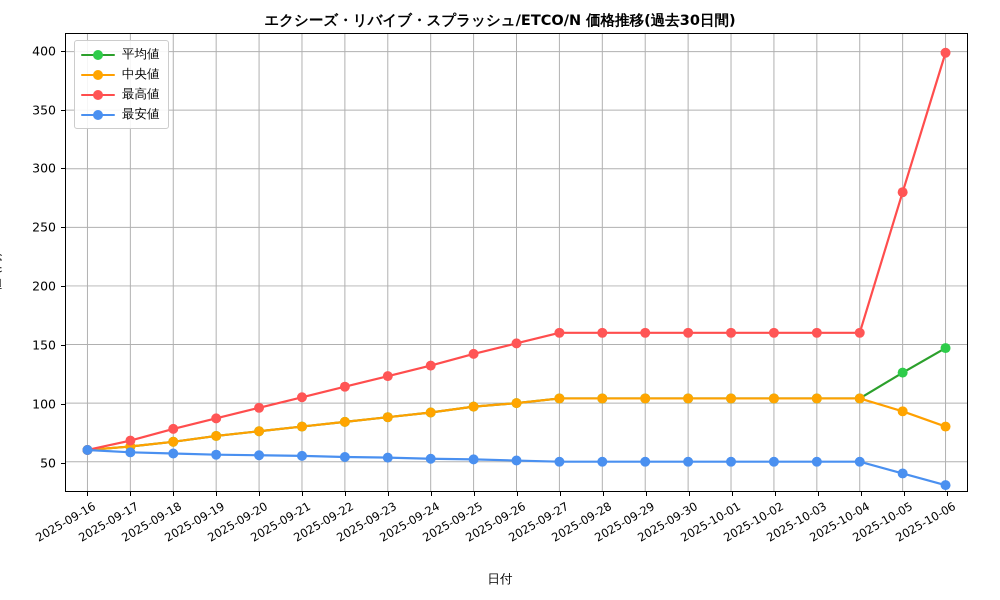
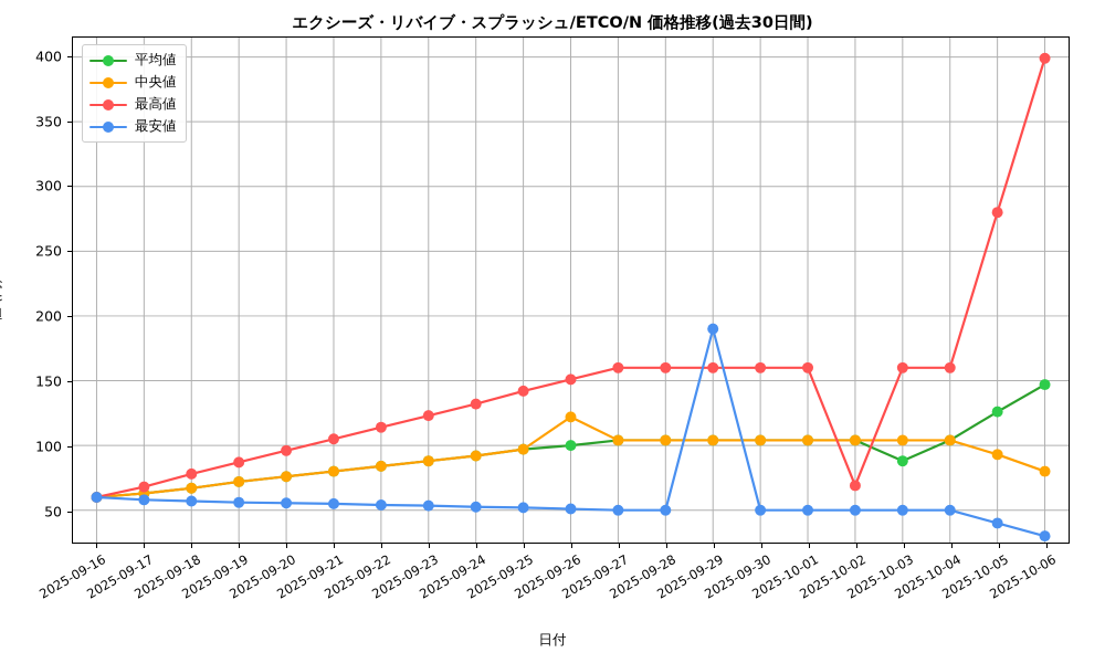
中央値/2025-09-26: 100 -> 122
最安値/2025-09-29: 50 -> 190
最高値/2025-10-02: 160 -> 69
平均値/2025-10-03: 104 -> 88
